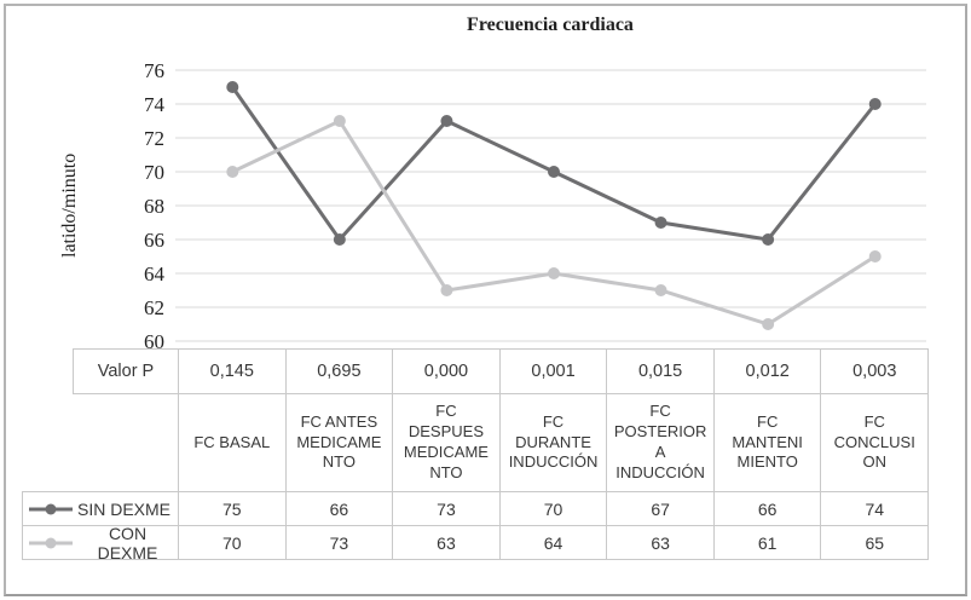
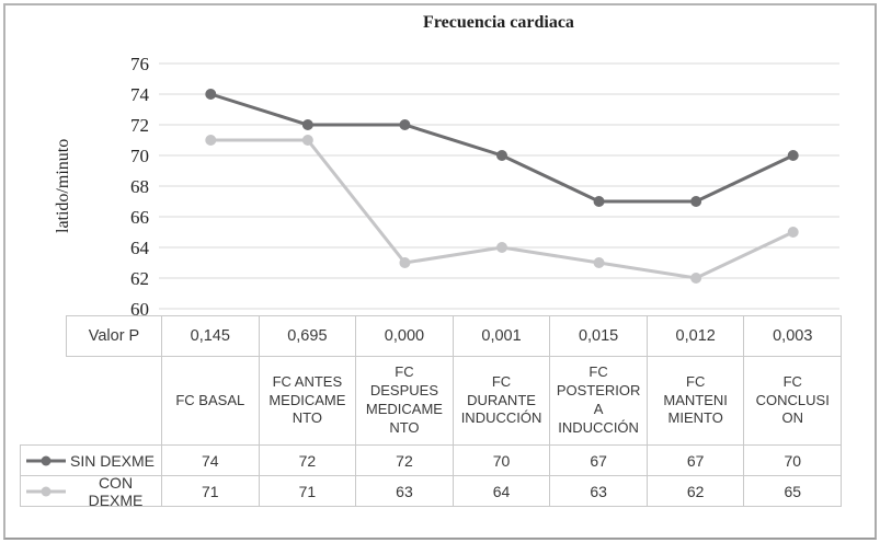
SIN DEXME/FC BASAL: 75 -> 74
CON DEXME/FC BASAL: 70 -> 71
SIN DEXME/FC ANTES MEDICAME NTO: 66 -> 72
CON DEXME/FC ANTES MEDICAME NTO: 73 -> 71
SIN DEXME/FC DESPUES MEDICAME NTO: 73 -> 72
SIN DEXME/FC MANTENI MIENTO: 66 -> 67
CON DEXME/FC MANTENI MIENTO: 61 -> 62
SIN DEXME/FC CONCLUSI ON: 74 -> 70
